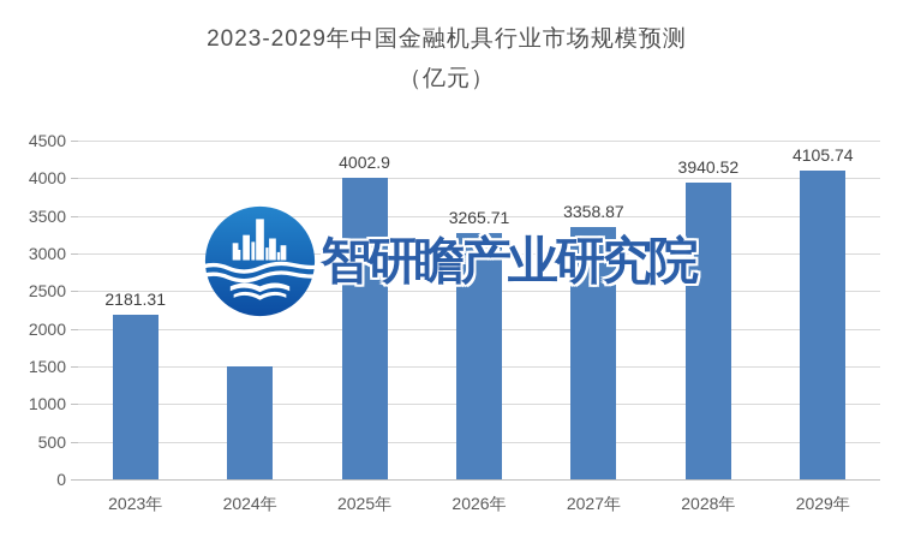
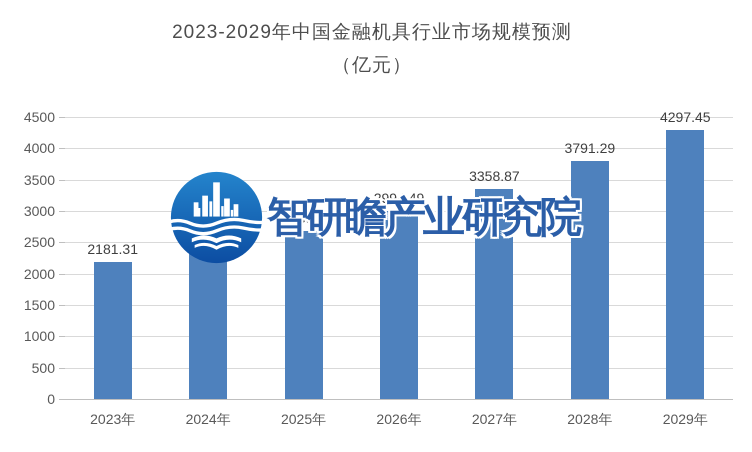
2024年: 1500 -> 2400
2025年: 4002.9 -> 2688.2
2026年: 3265.71 -> 2994.49
2028年: 3940.52 -> 3791.29
2029年: 4105.74 -> 4297.45
